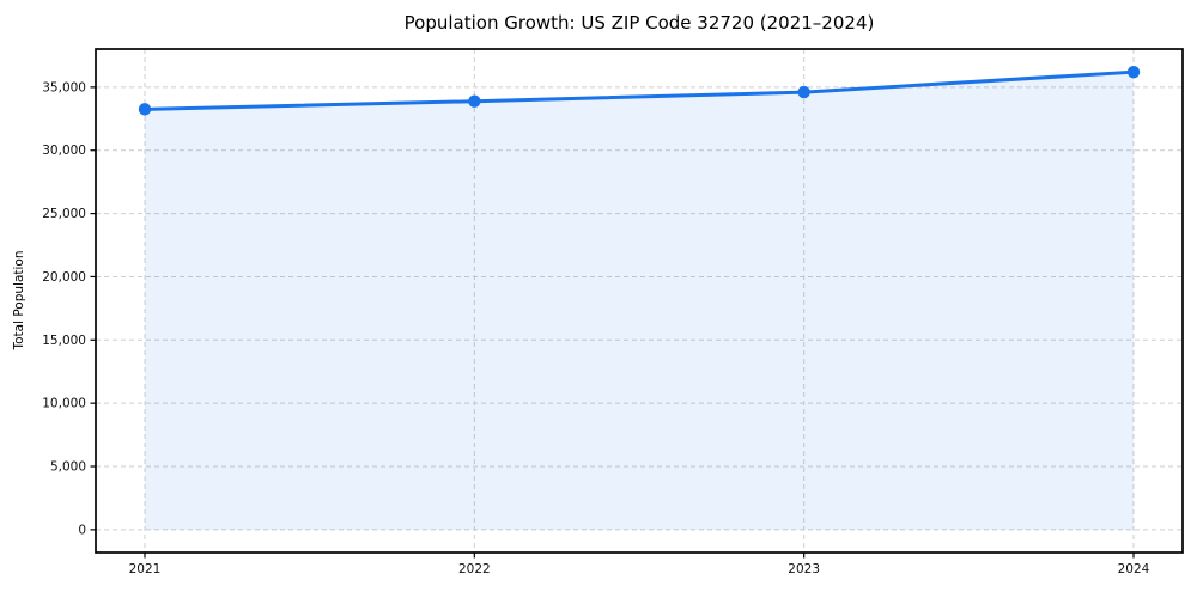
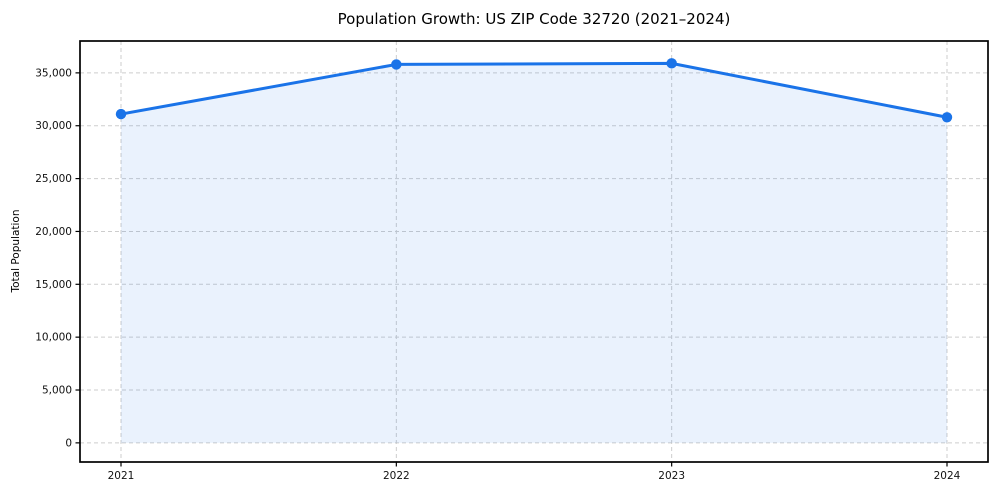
2021: 33200 -> 31100
2022: 33900 -> 35800
2023: 34600 -> 35900
2024: 36200 -> 30800
